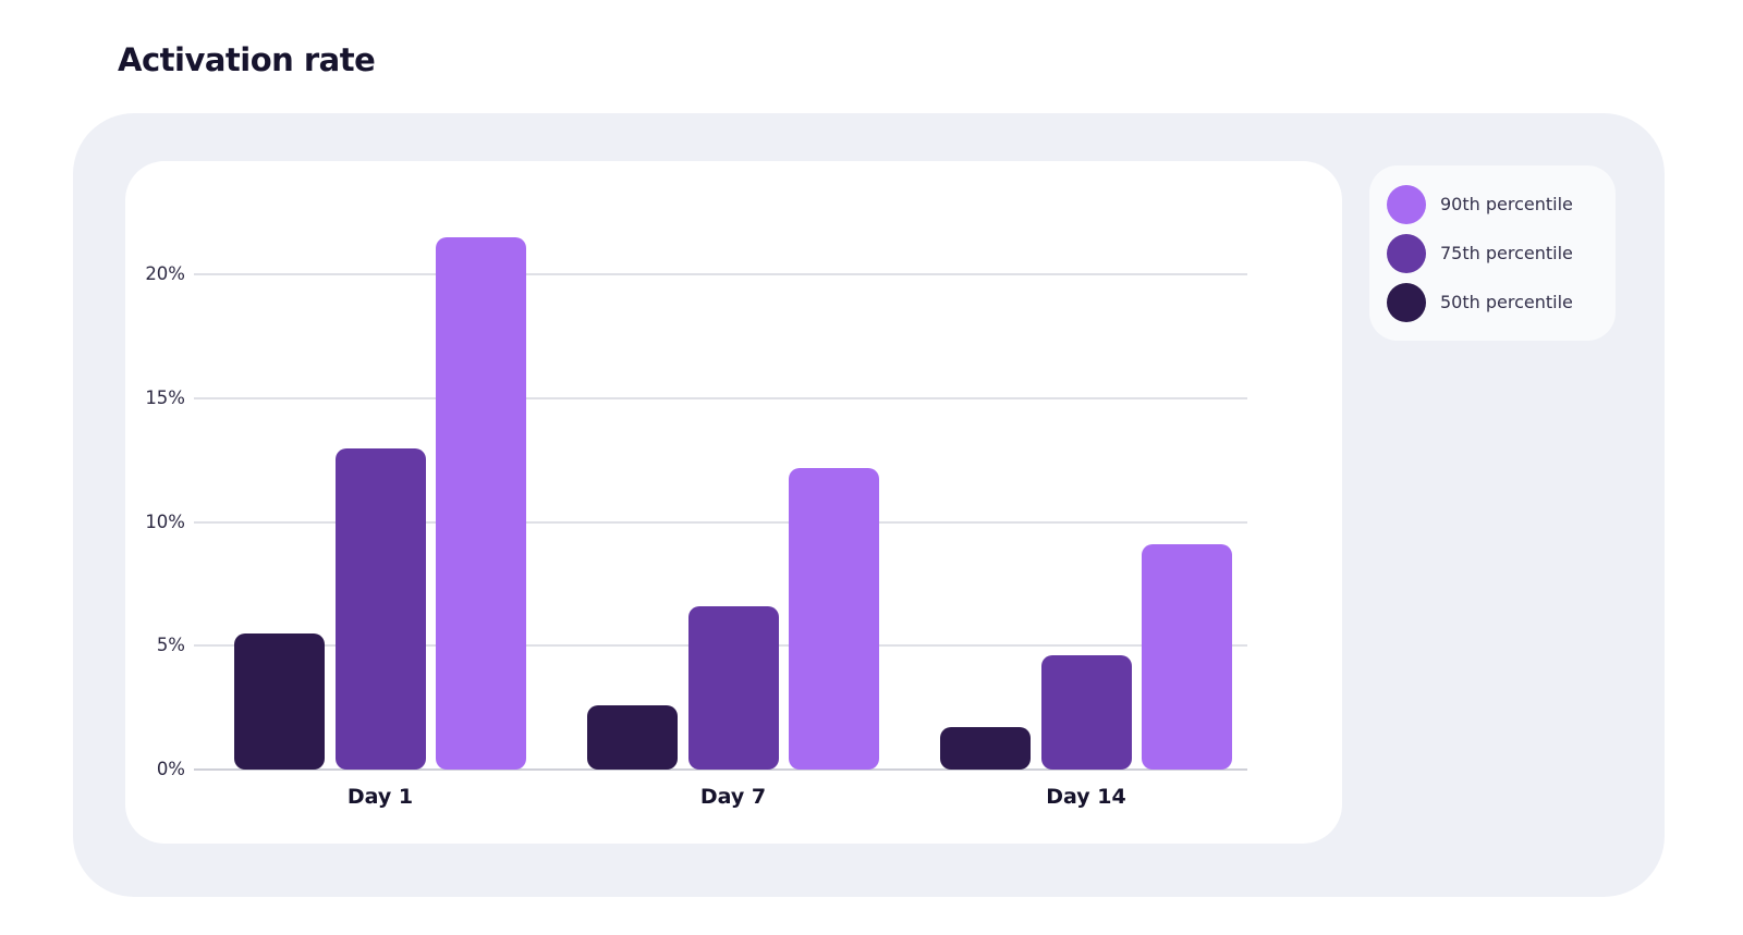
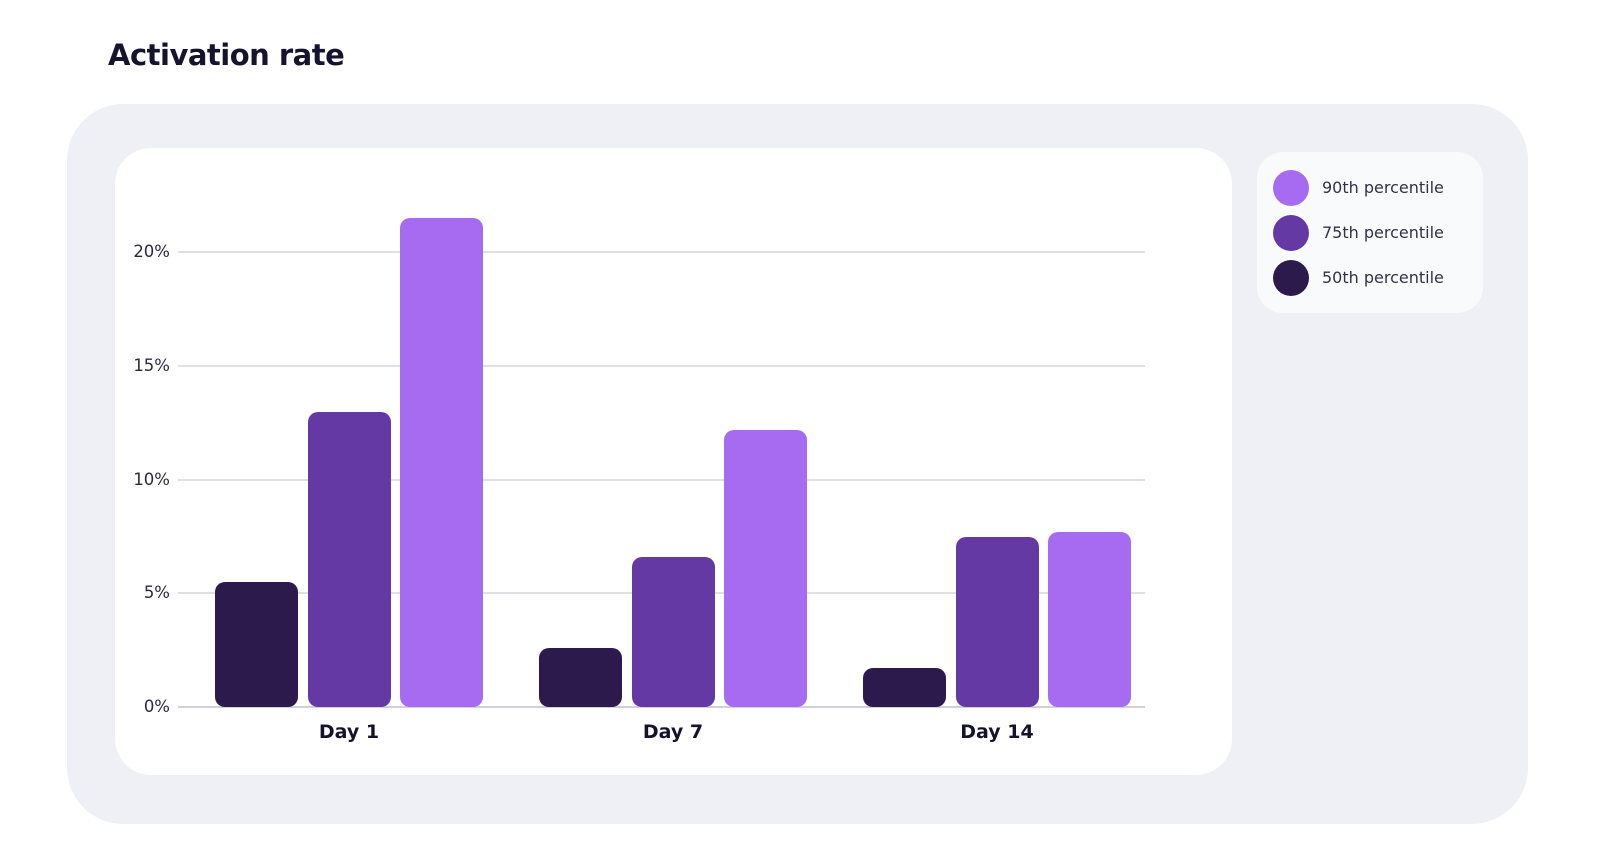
90th percentile/Day 14: 9.1% -> 7.7%
75th percentile/Day 14: 4.6% -> 7.5%
